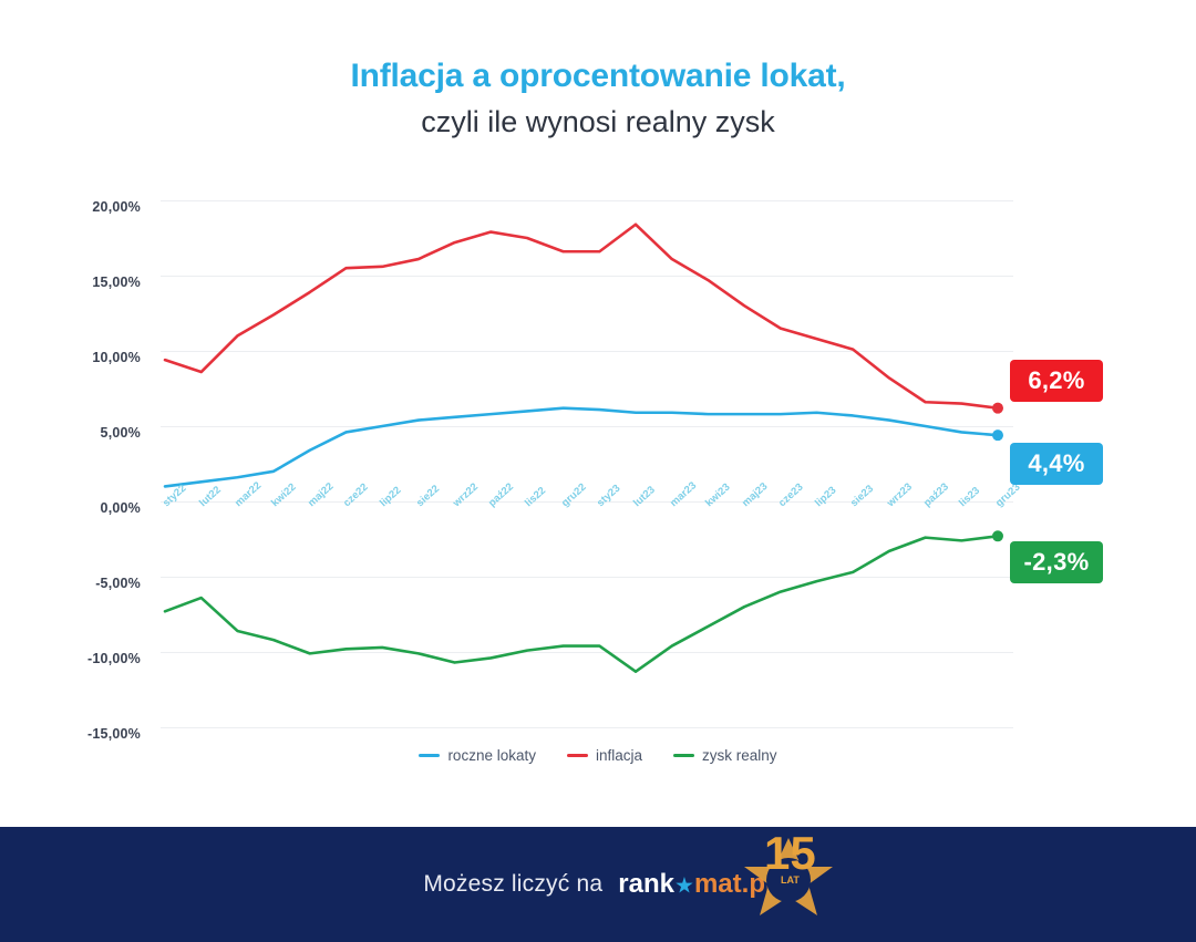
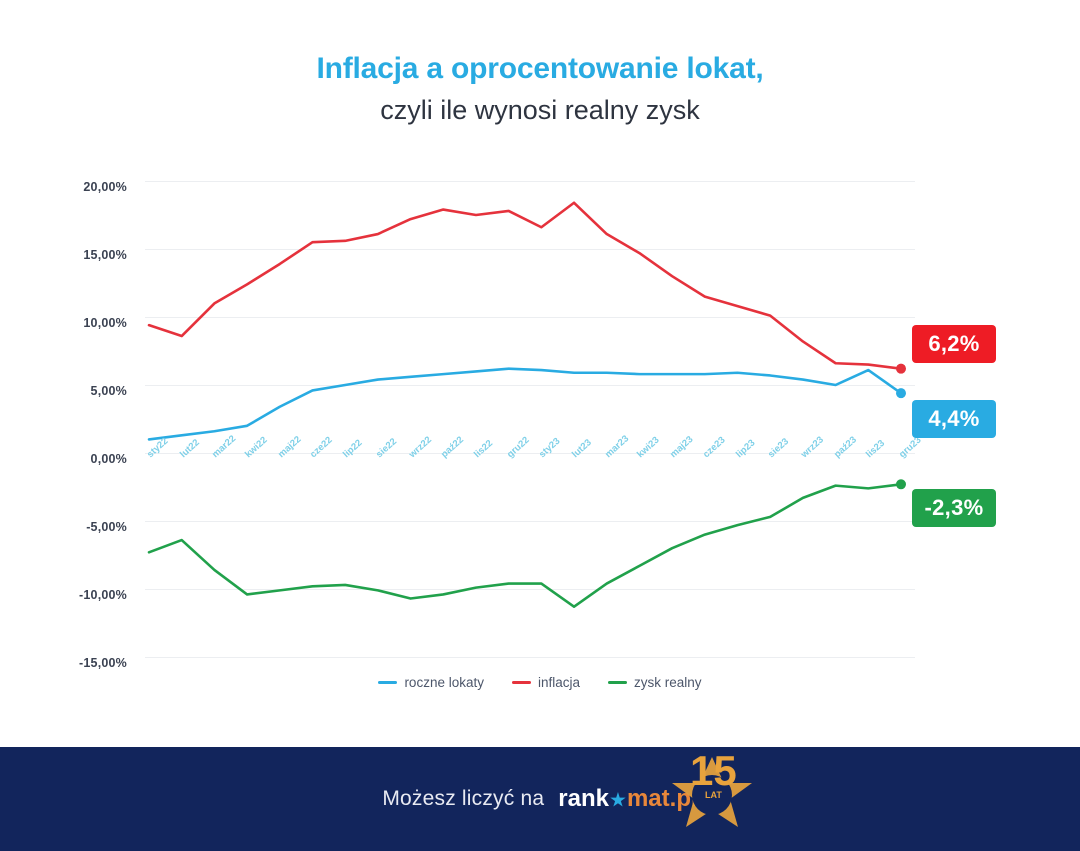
zysk realny/kwi22: -9,2% -> -10,4%
inflacja/gru22: 16,6% -> 17,8%
roczne lokaty/lis23: 4,6% -> 6,1%
